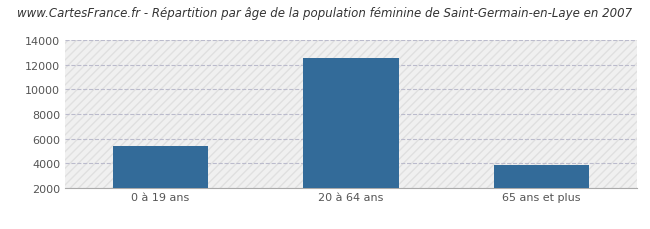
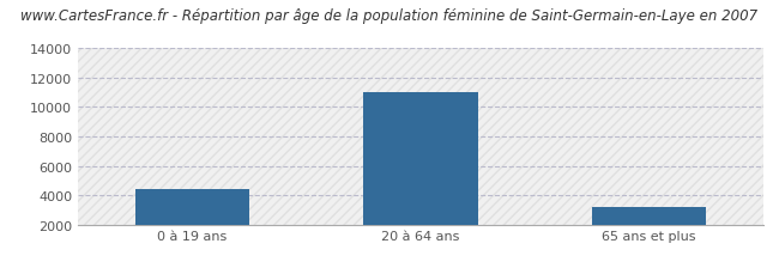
0 à 19 ans: 5400 -> 4400
20 à 64 ans: 12600 -> 11000
65 ans et plus: 3800 -> 3200
